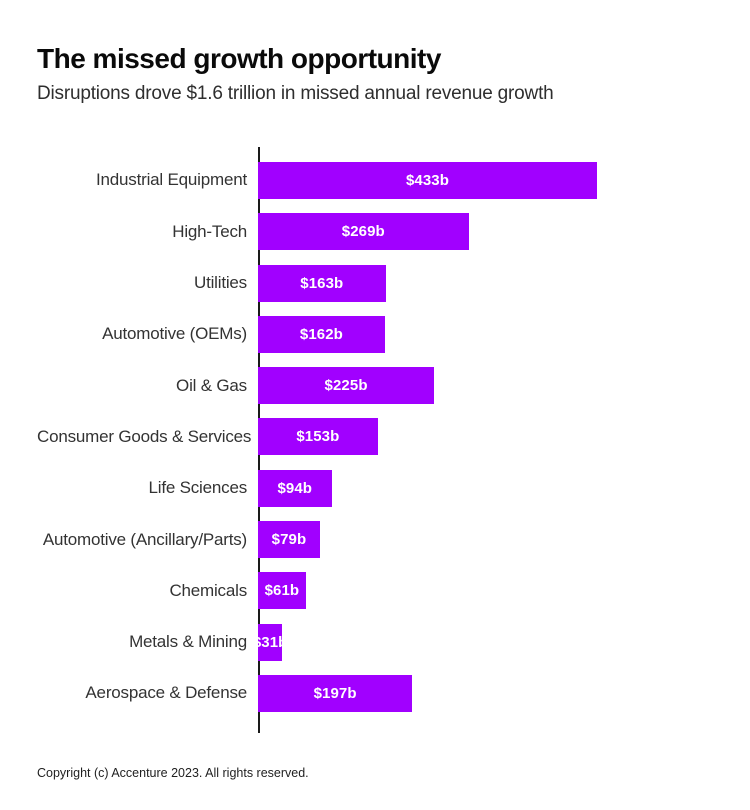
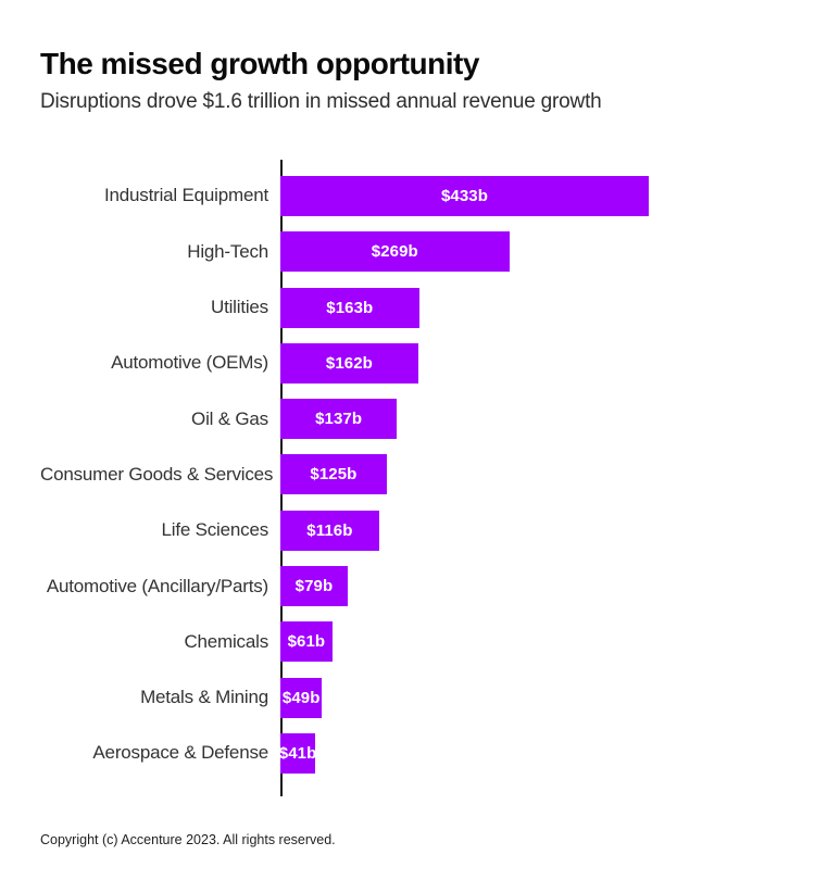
Oil & Gas: $225b -> $137b
Consumer Goods & Services: $153b -> $125b
Life Sciences: $94b -> $116b
Metals & Mining: $31b -> $49b
Aerospace & Defense: $197b -> $41b
